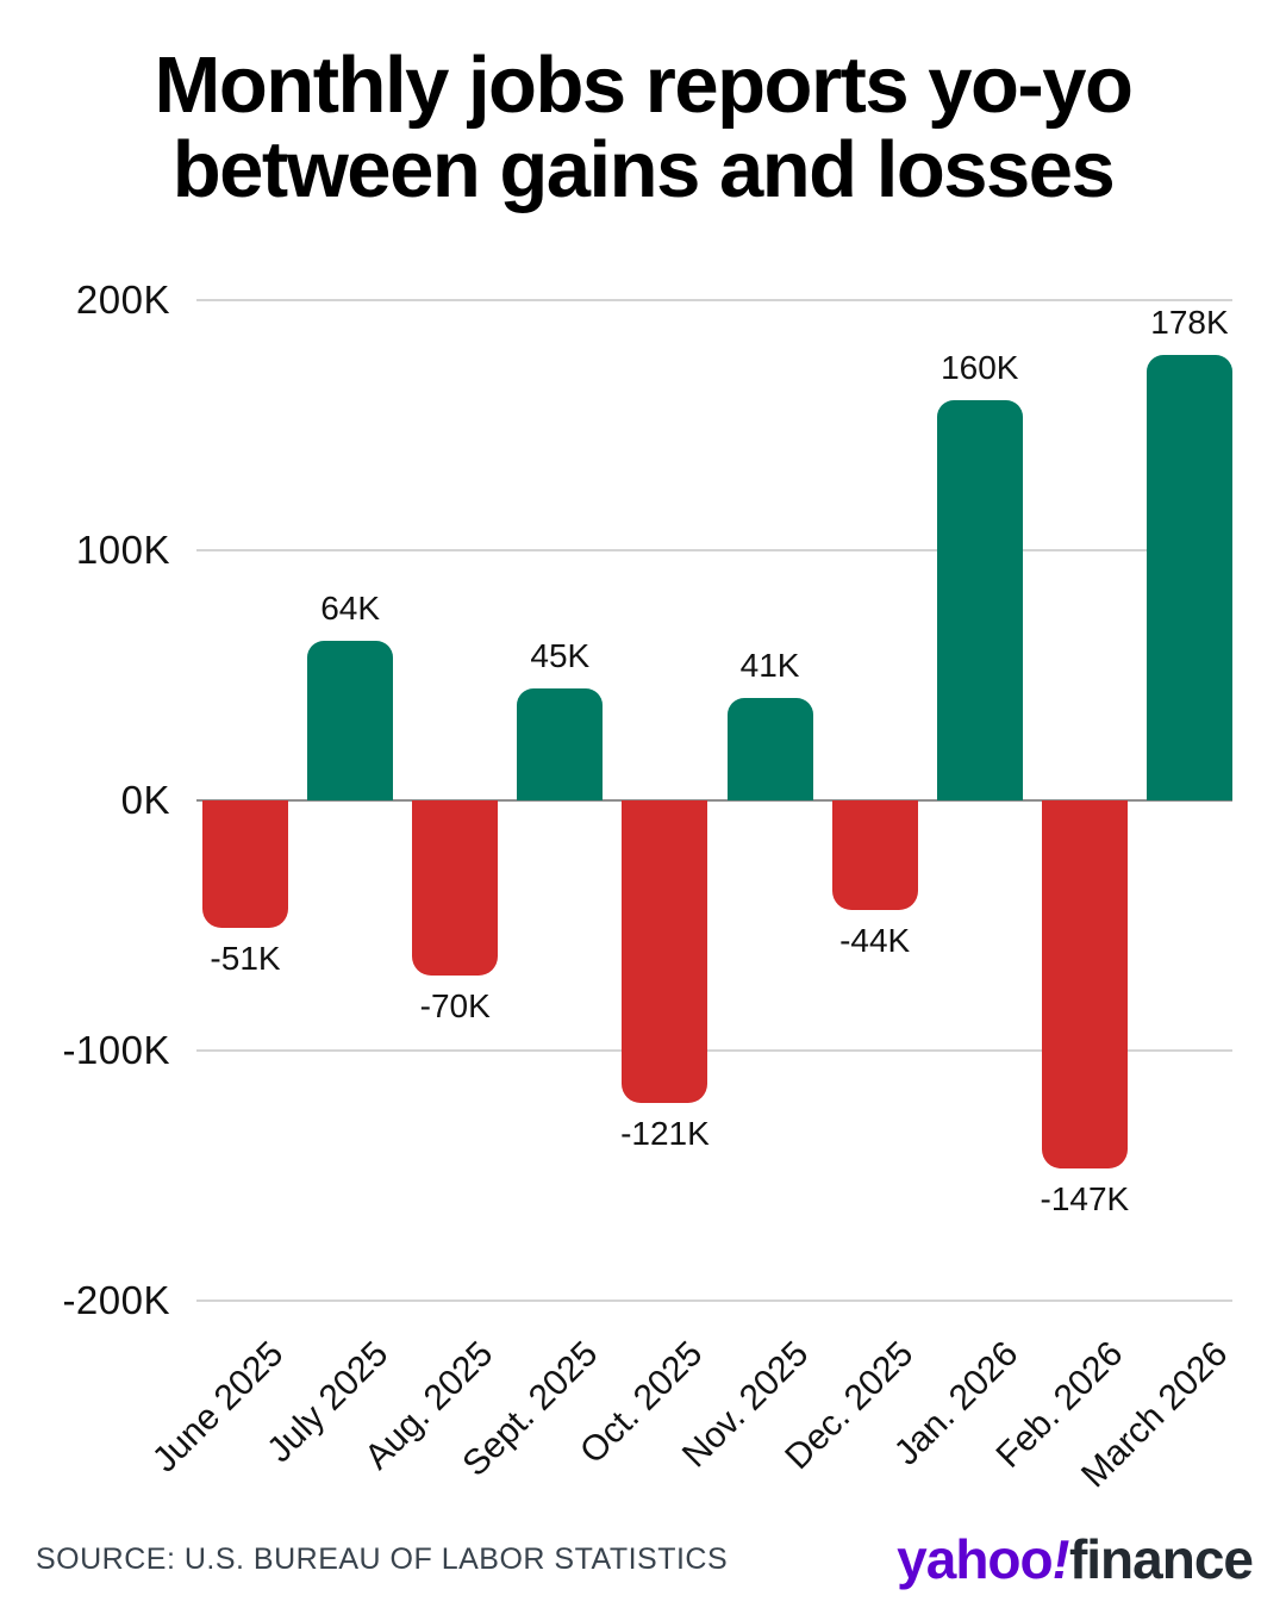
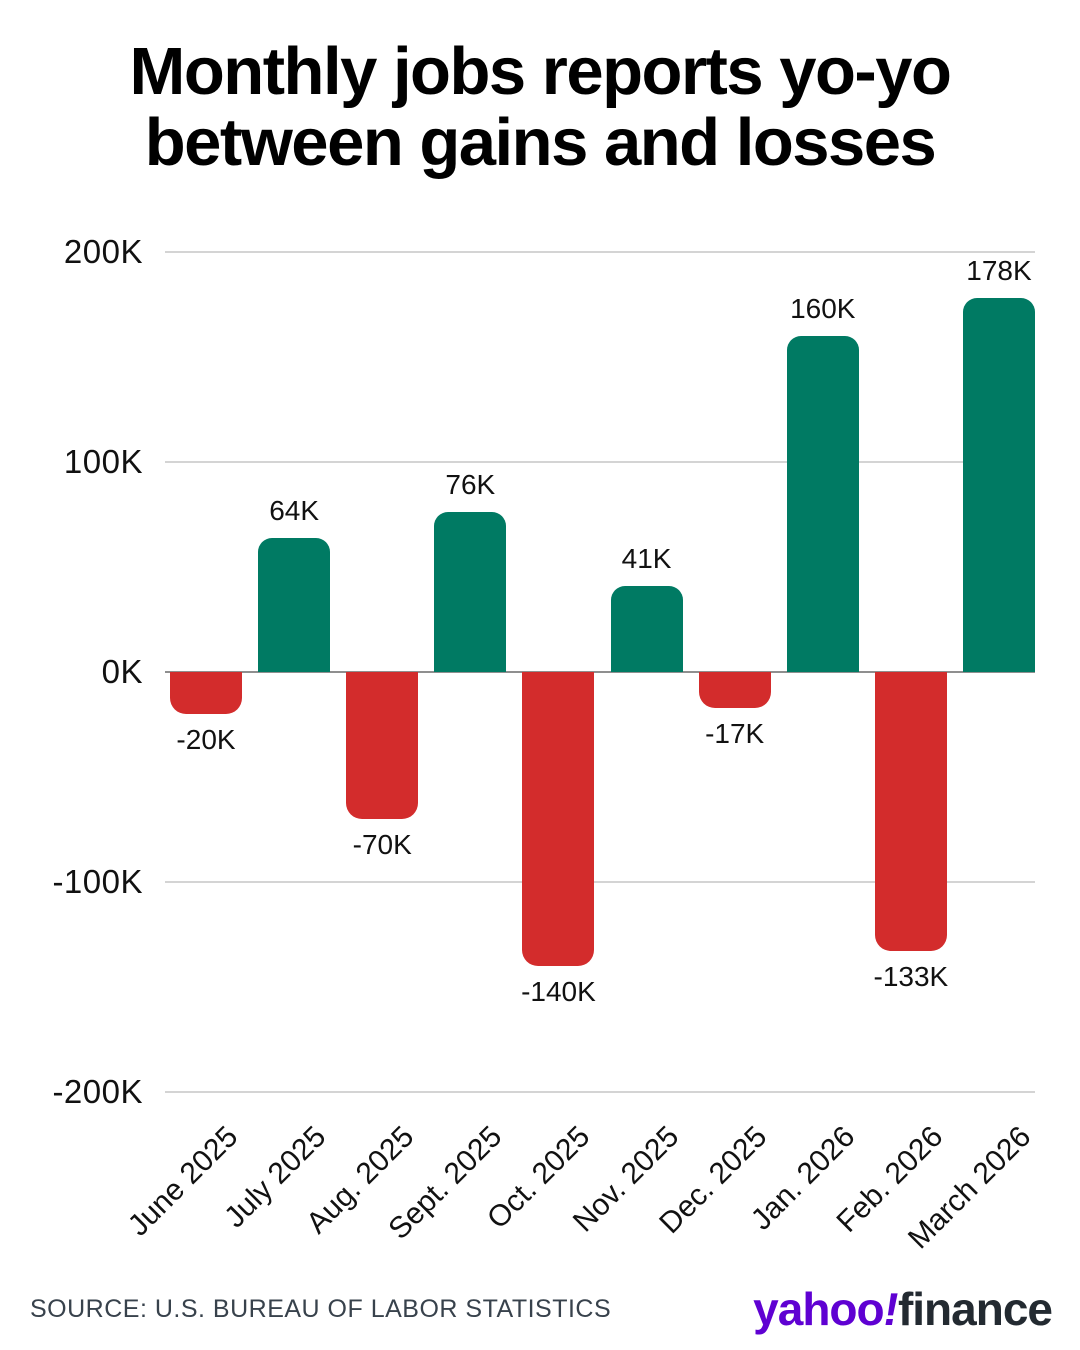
June 2025: -51K -> -20K
Sept. 2025: 45K -> 76K
Oct. 2025: -121K -> -140K
Dec. 2025: -44K -> -17K
Feb. 2026: -147K -> -133K
